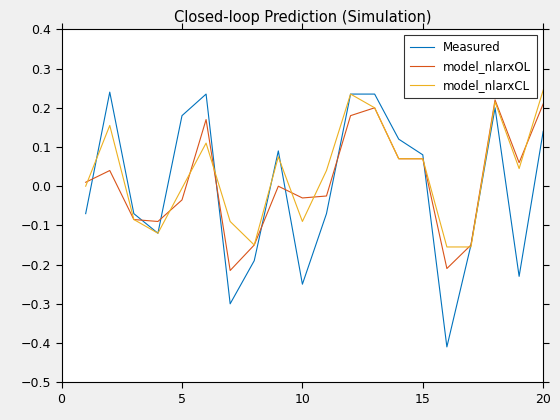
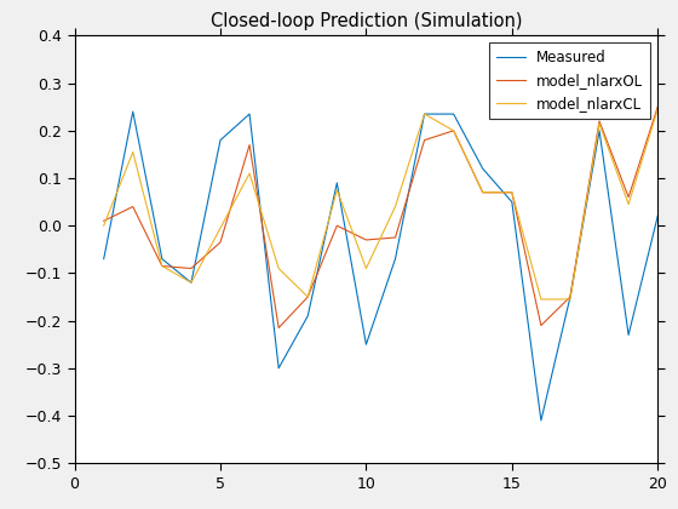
Measured/15: 0.080 -> 0.050
Measured/20: 0.140 -> 0.020
model_nlarxOL/20: 0.210 -> 0.250
